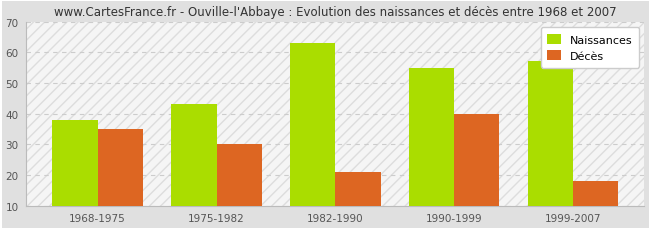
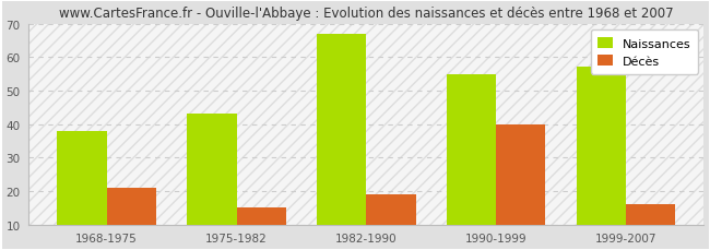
Décès/1968-1975: 35 -> 21
Décès/1975-1982: 30 -> 15
Naissances/1982-1990: 63 -> 67
Décès/1982-1990: 21 -> 19
Décès/1999-2007: 18 -> 16
